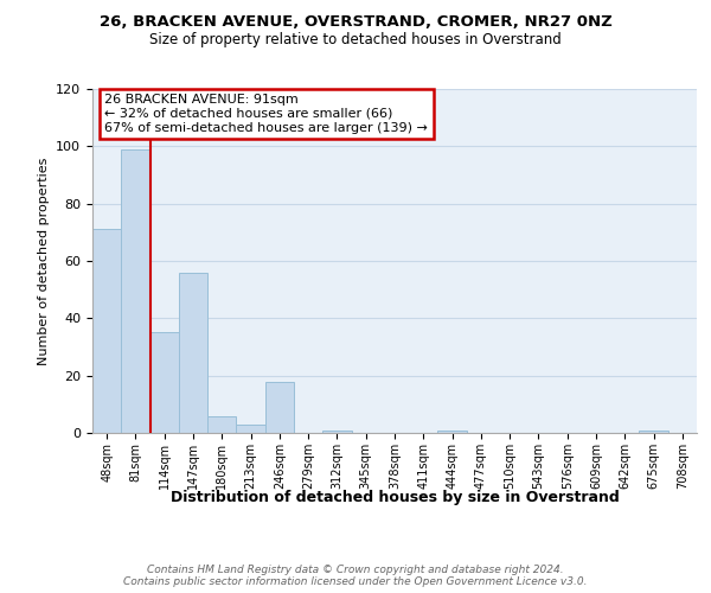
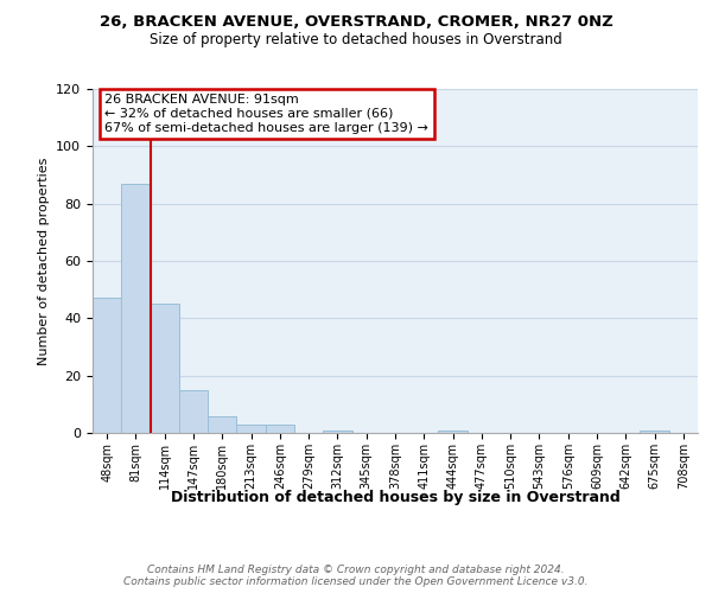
48sqm: 71 -> 47
81sqm: 99 -> 87
114sqm: 35 -> 45
147sqm: 56 -> 15
246sqm: 18 -> 3
